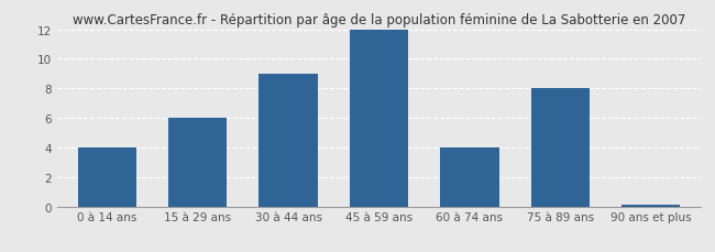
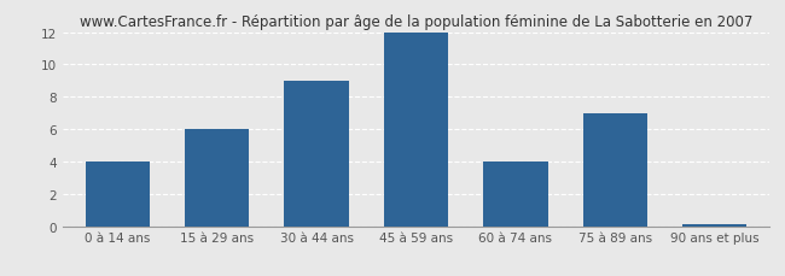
75 à 89 ans: 8.0 -> 7.0
